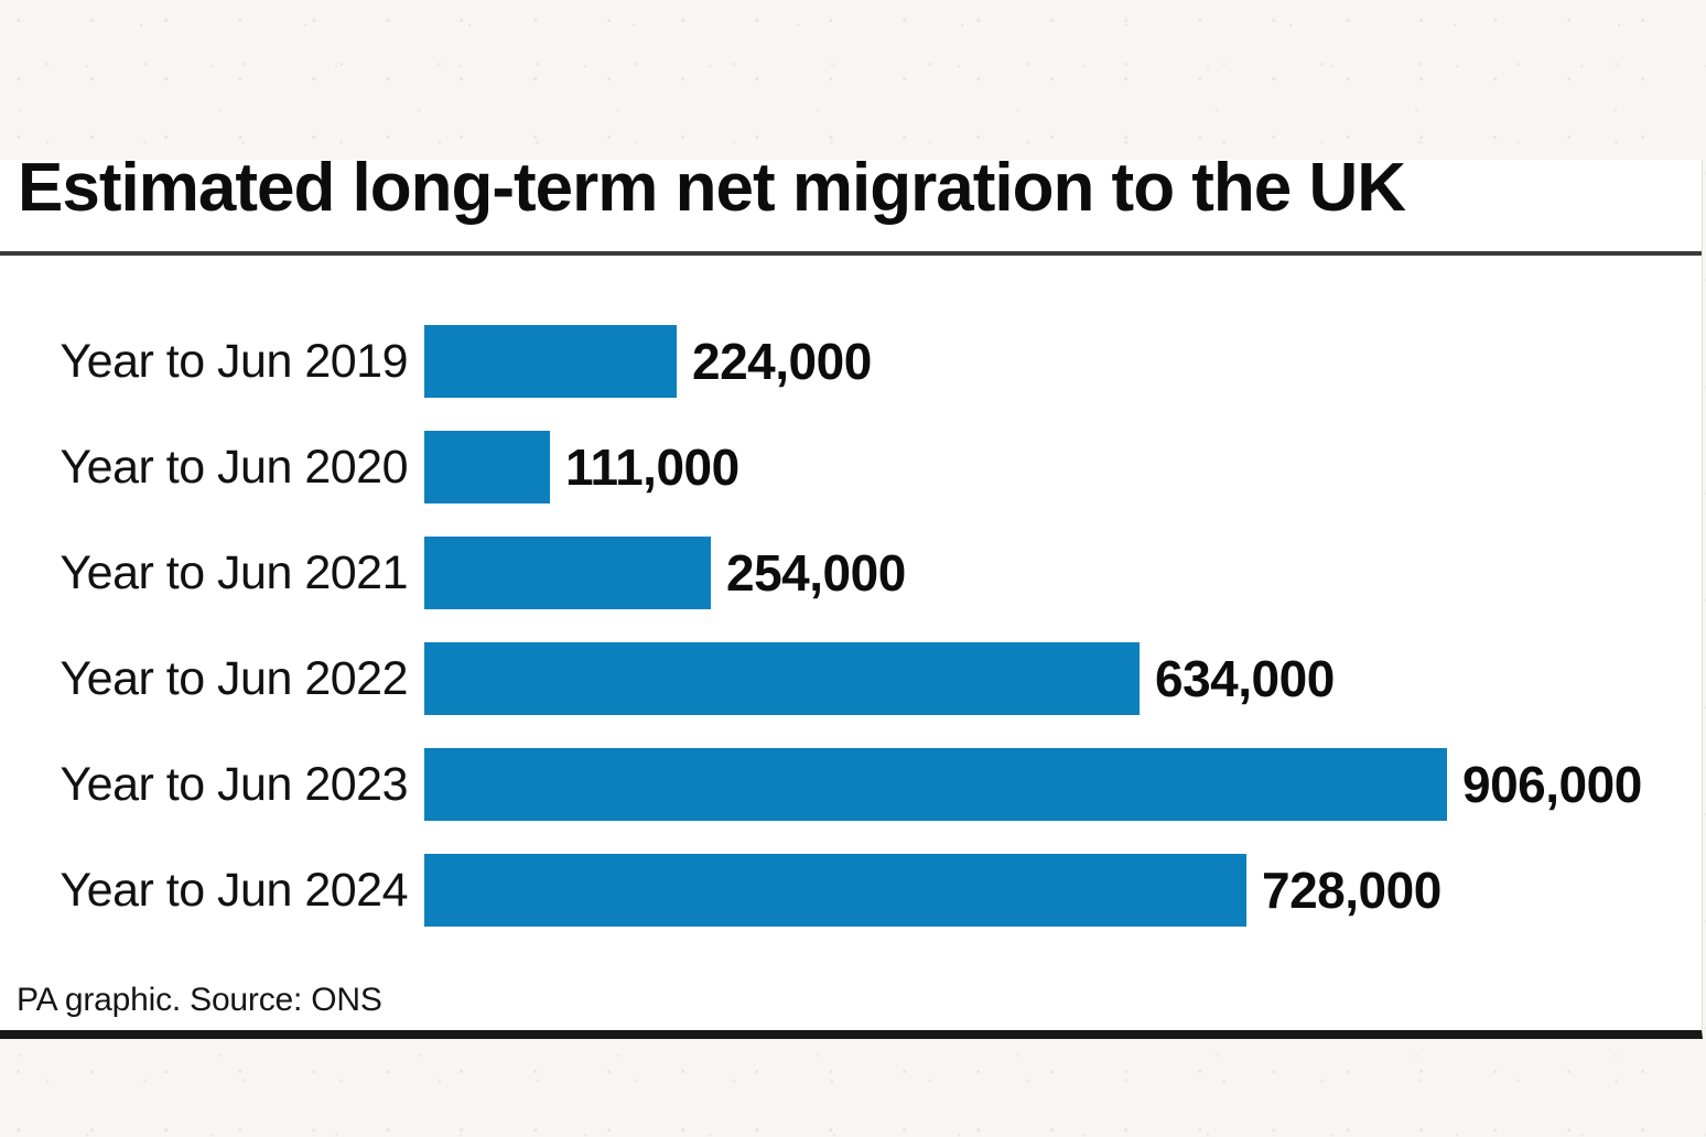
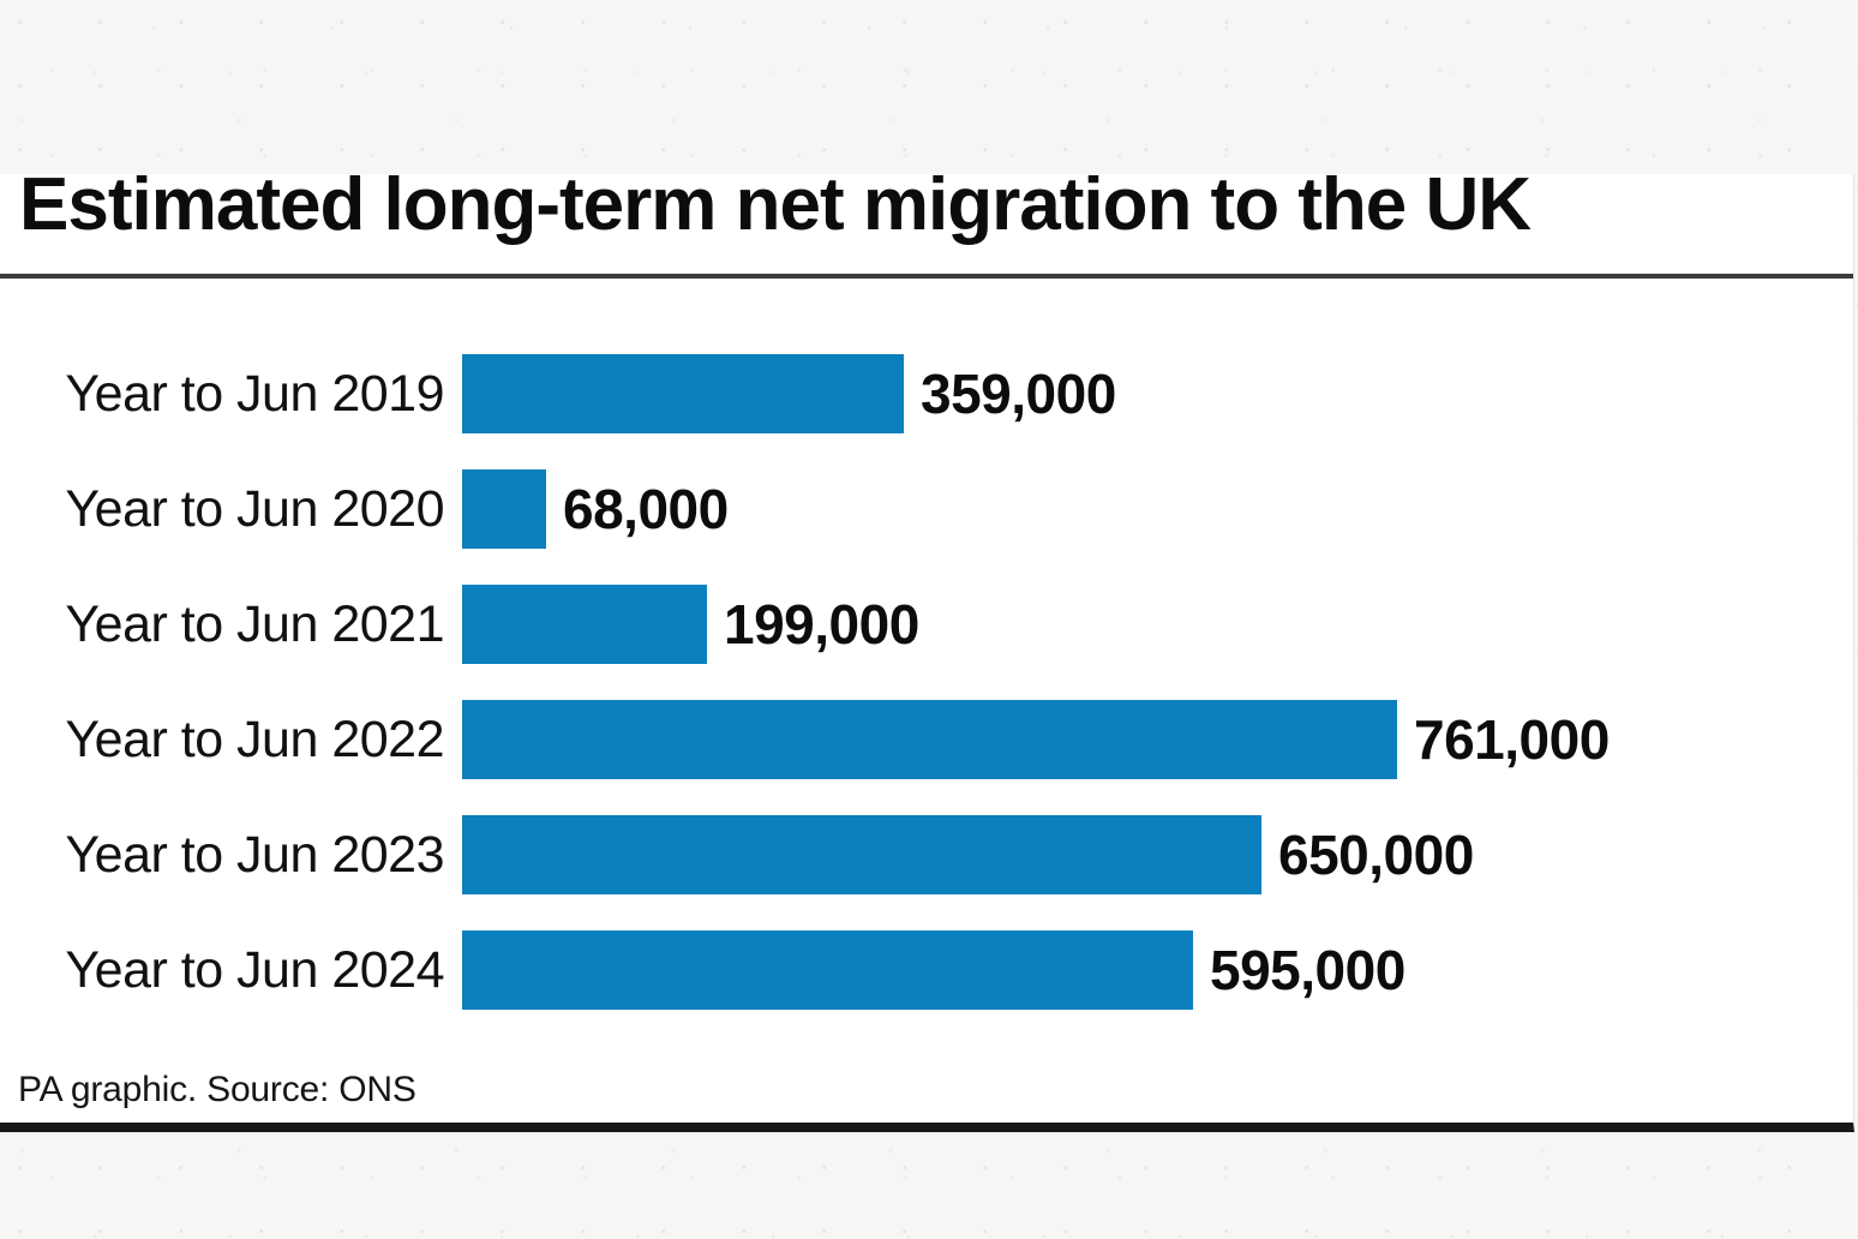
Year to Jun 2019: 224,000 -> 359,000
Year to Jun 2020: 111,000 -> 68,000
Year to Jun 2021: 254,000 -> 199,000
Year to Jun 2022: 634,000 -> 761,000
Year to Jun 2023: 906,000 -> 650,000
Year to Jun 2024: 728,000 -> 595,000
